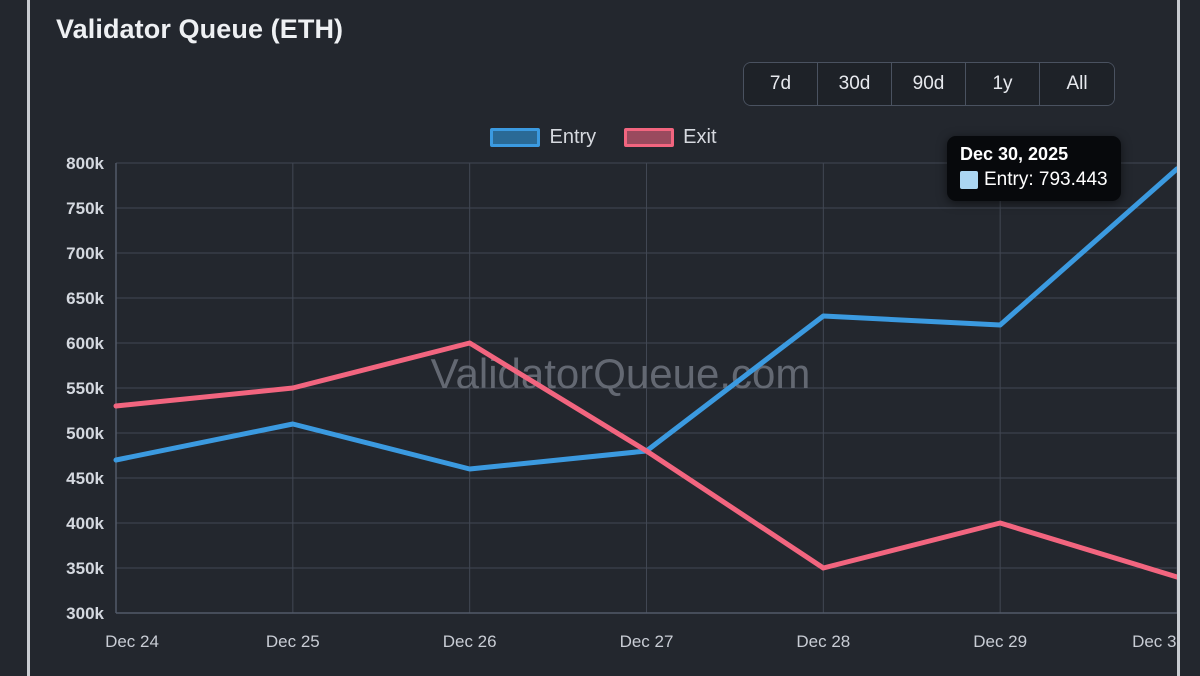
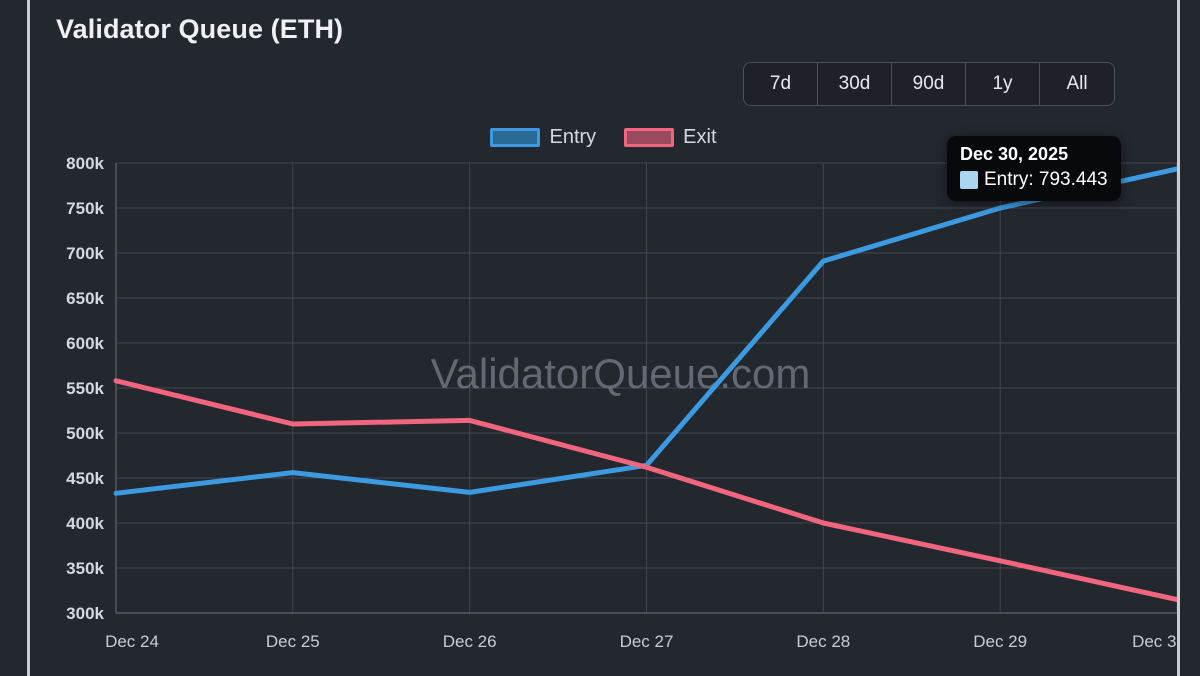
Entry/Dec 24: 470k -> 430k
Exit/Dec 24: 530k -> 560k
Entry/Dec 25: 510k -> 460k
Exit/Dec 25: 550k -> 510k
Entry/Dec 26: 460k -> 430k
Exit/Dec 26: 600k -> 510k
Entry/Dec 27: 480k -> 460k
Exit/Dec 27: 480k -> 460k
Entry/Dec 28: 630k -> 690k
Exit/Dec 28: 350k -> 400k
Entry/Dec 29: 620k -> 750k
Exit/Dec 29: 400k -> 360k
Exit/Dec 30: 340k -> 320k
